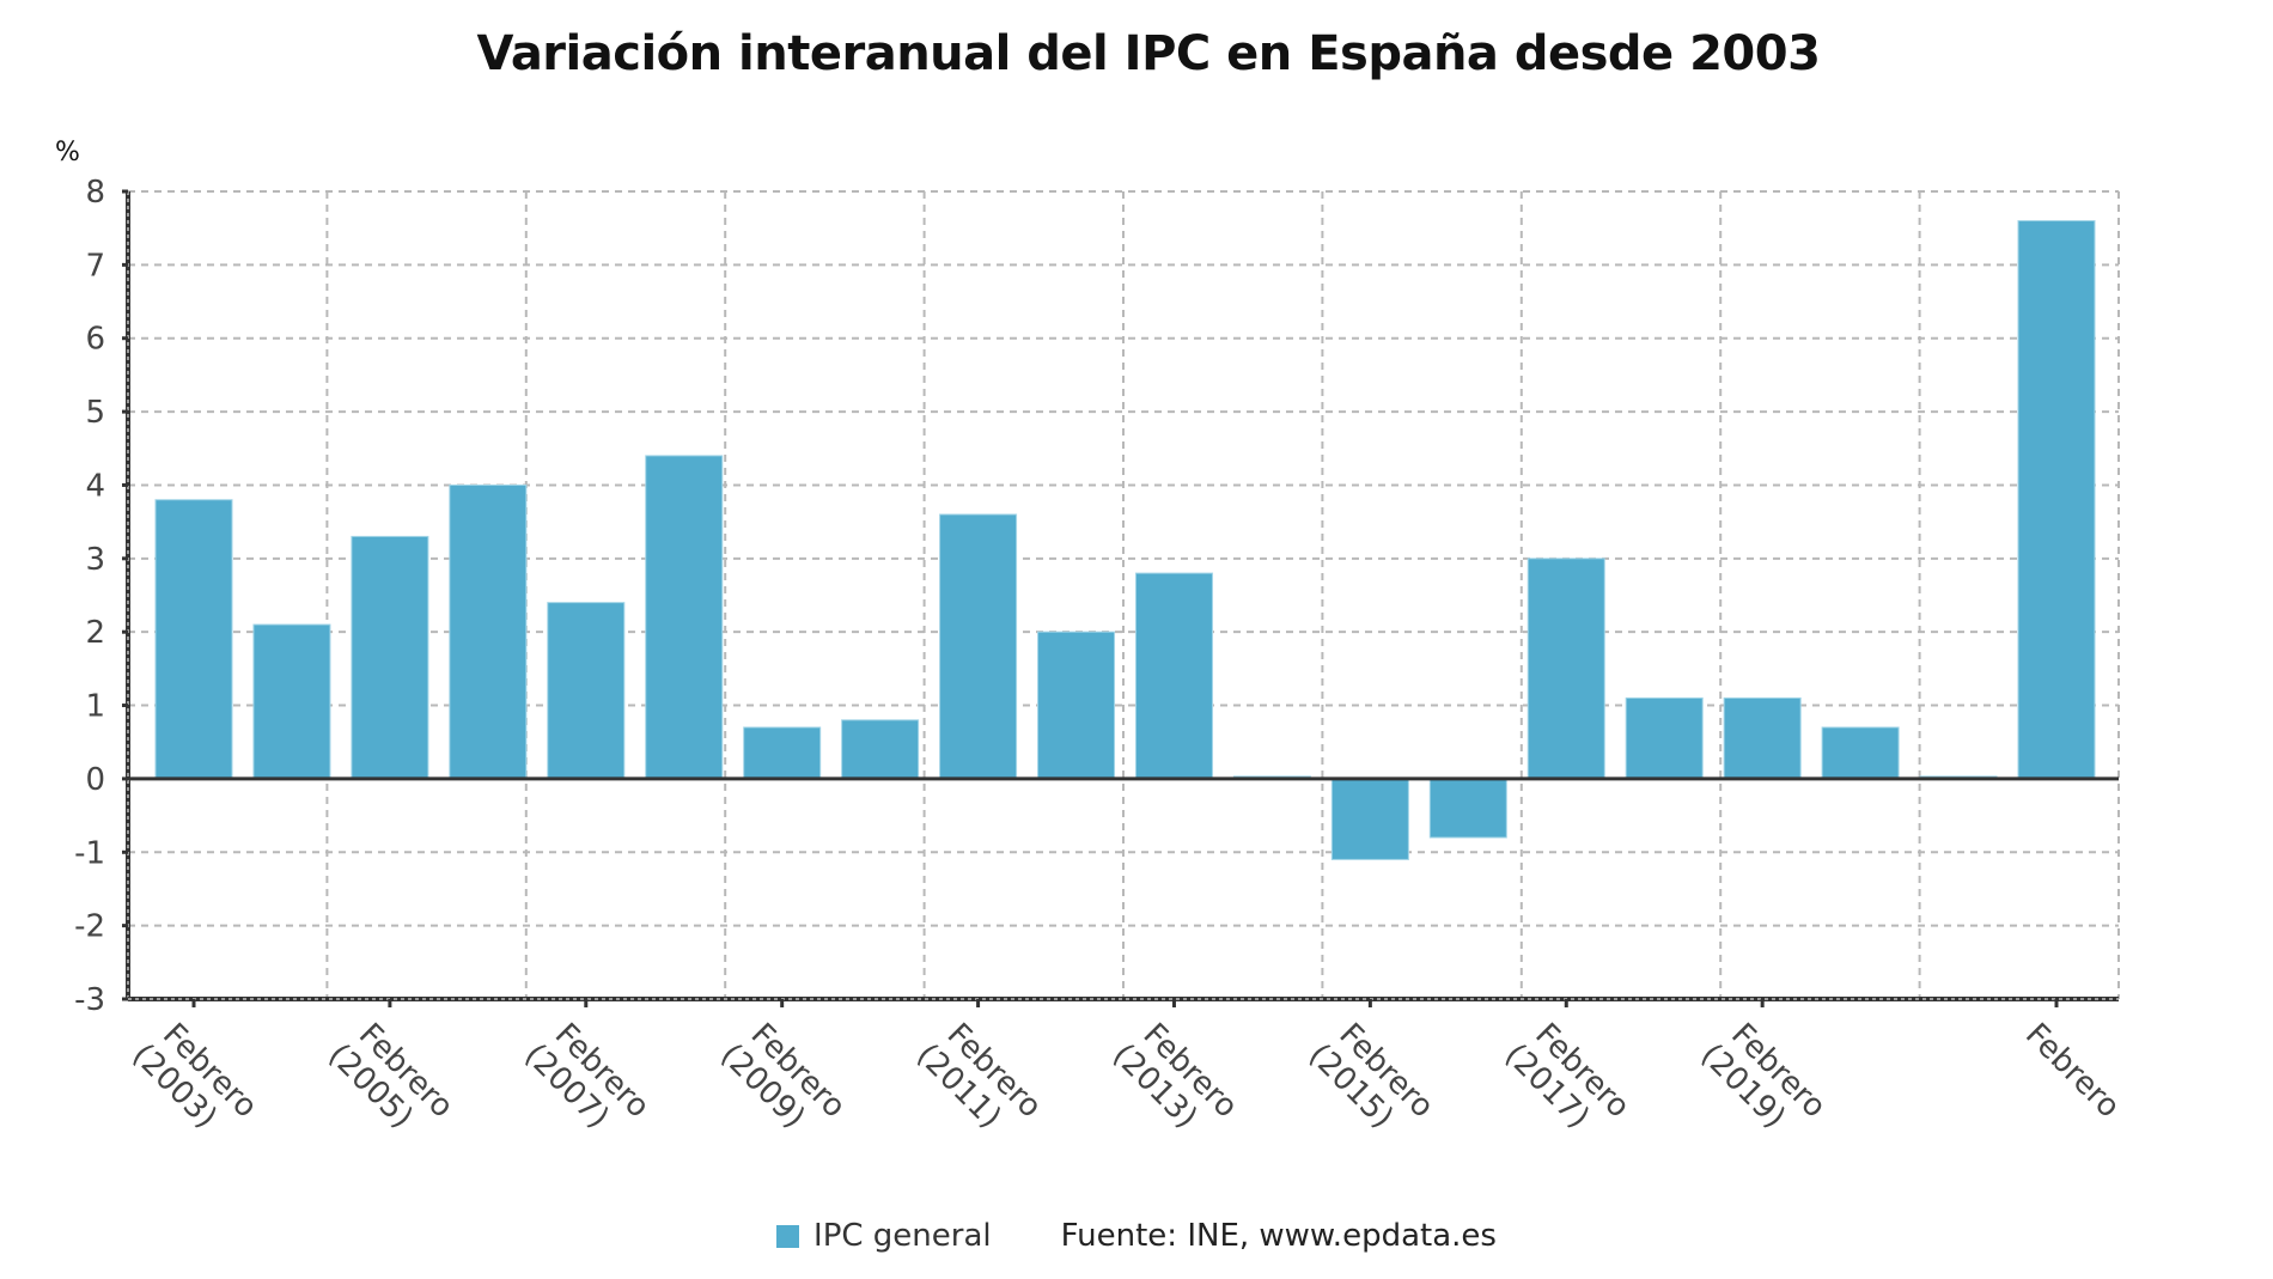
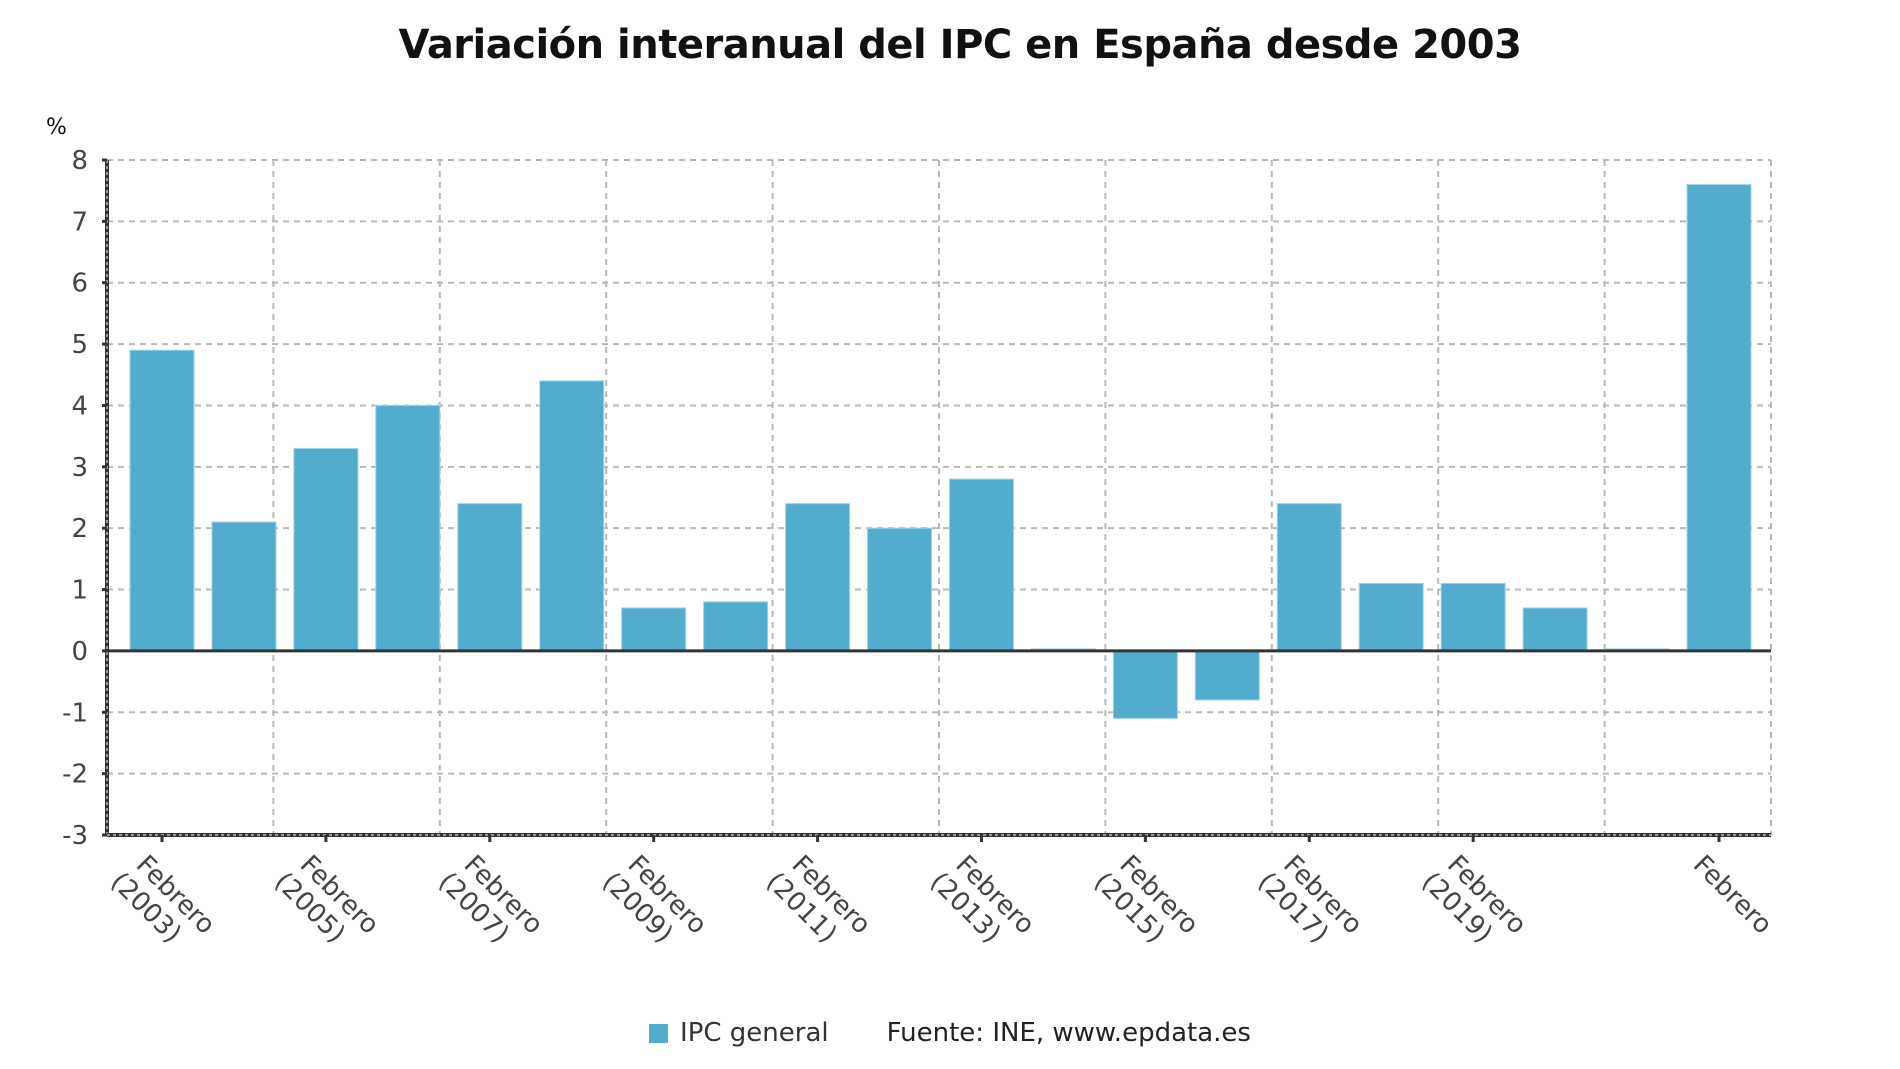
Febrero (2003): 3.8 -> 4.9
Febrero (2011): 3.6 -> 2.4
Febrero (2017): 3.0 -> 2.4
